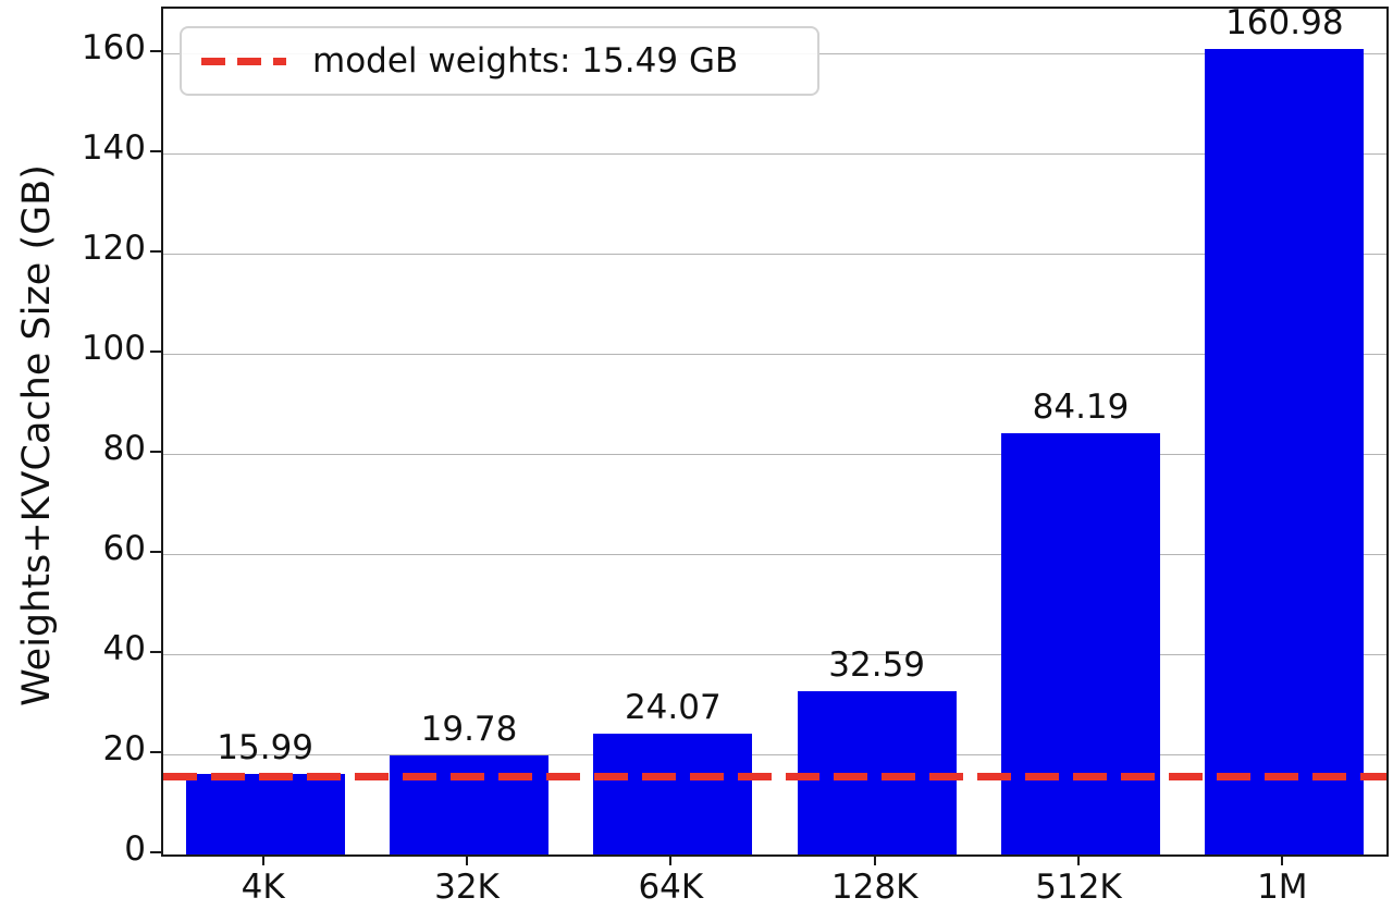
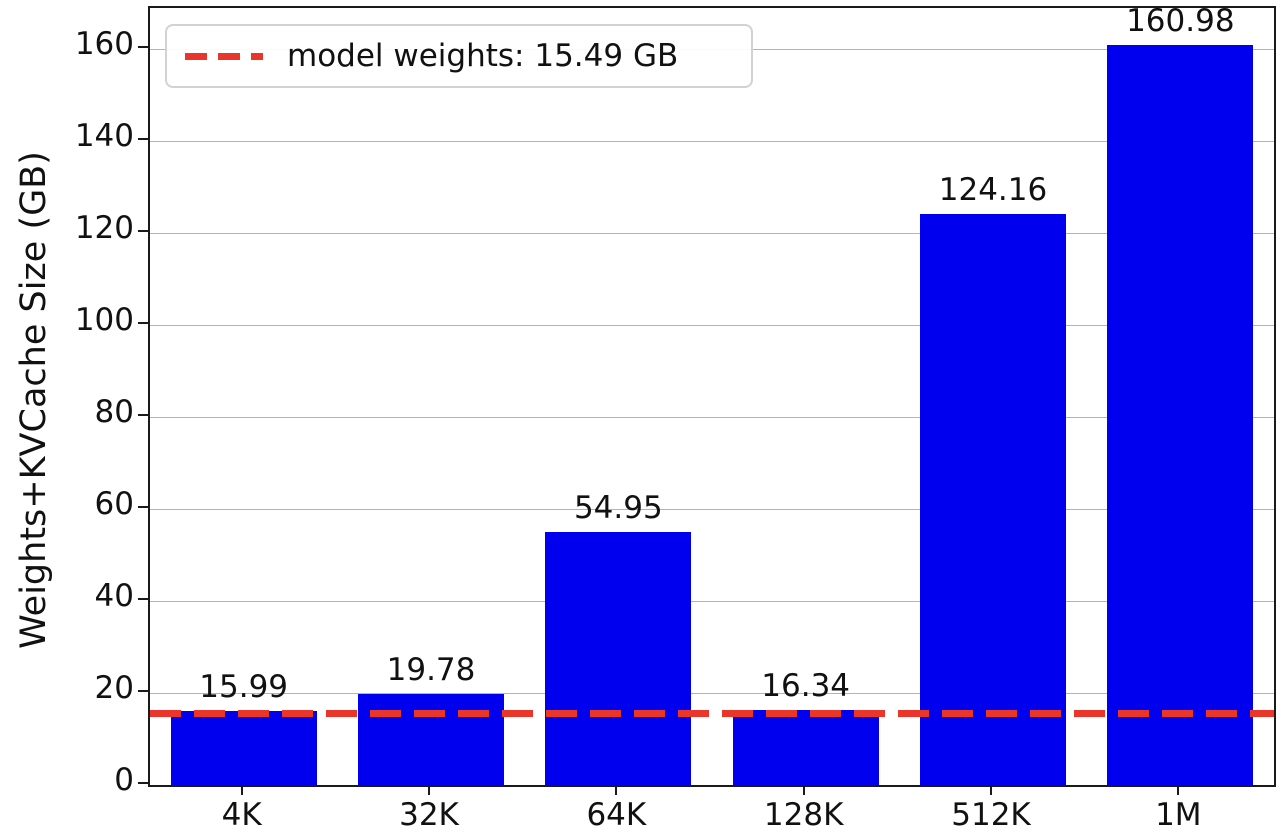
64K: 24.07 -> 54.95
128K: 32.59 -> 16.34
512K: 84.19 -> 124.16
